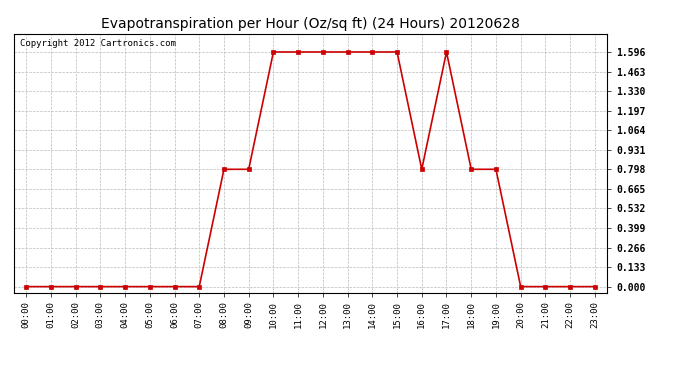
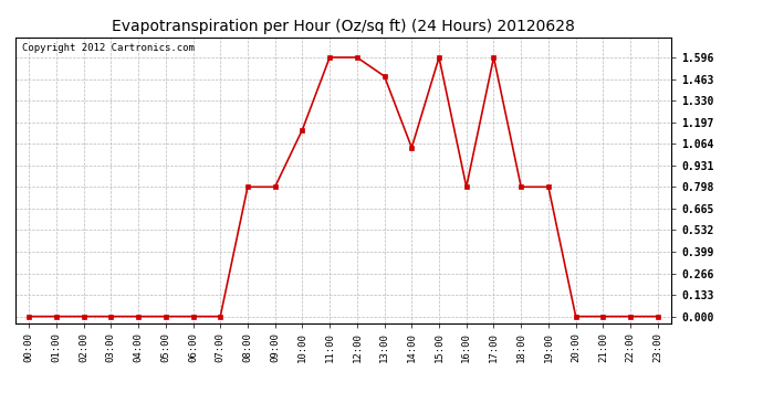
10:00: 1.60 -> 1.15
13:00: 1.60 -> 1.48
14:00: 1.60 -> 1.04
